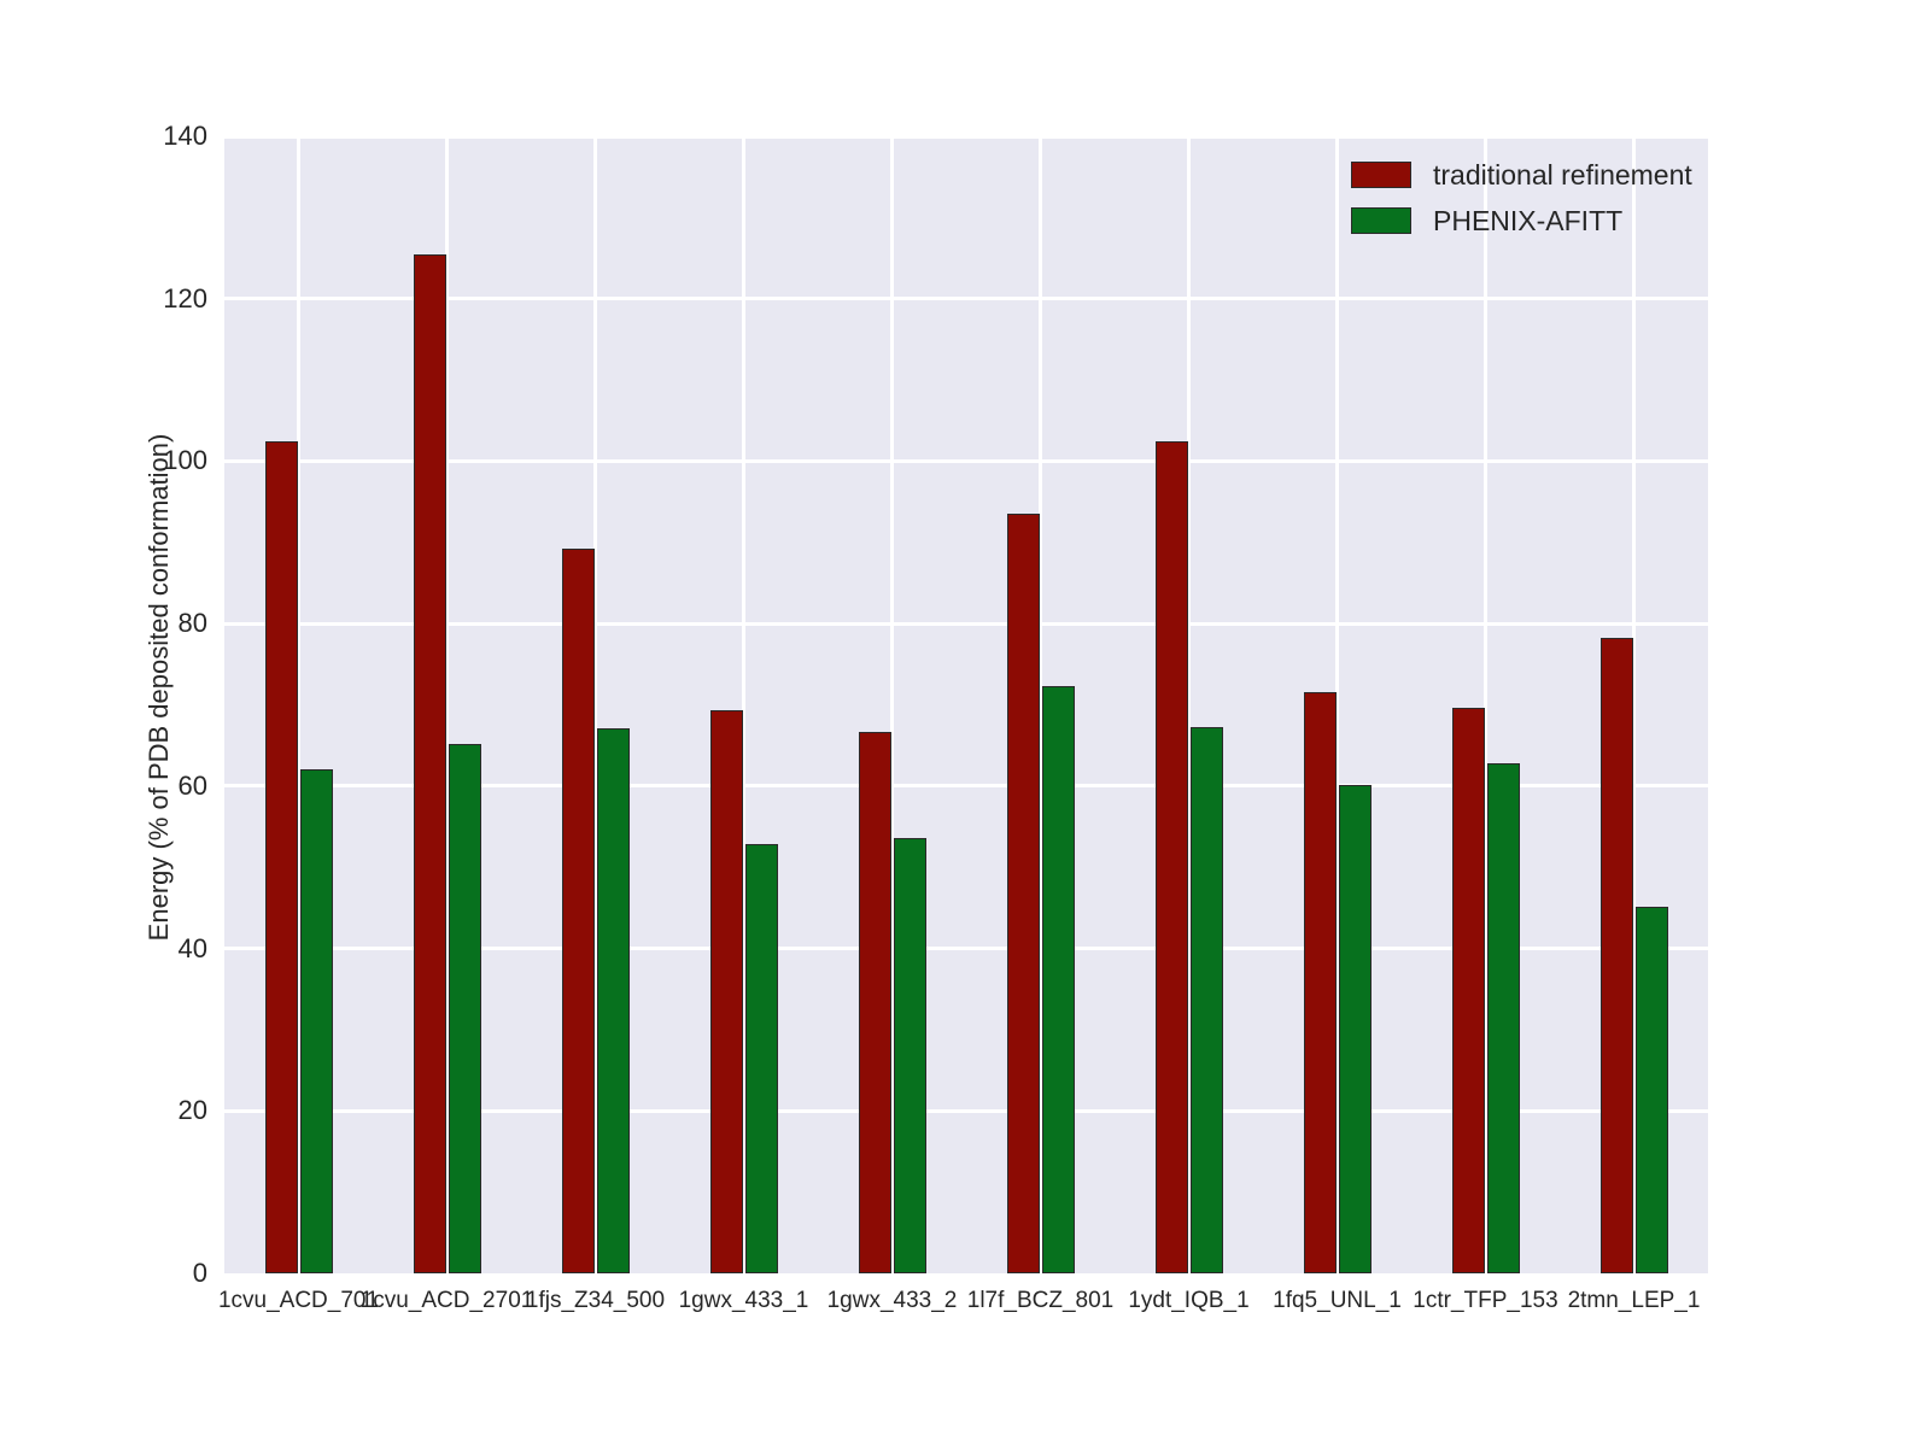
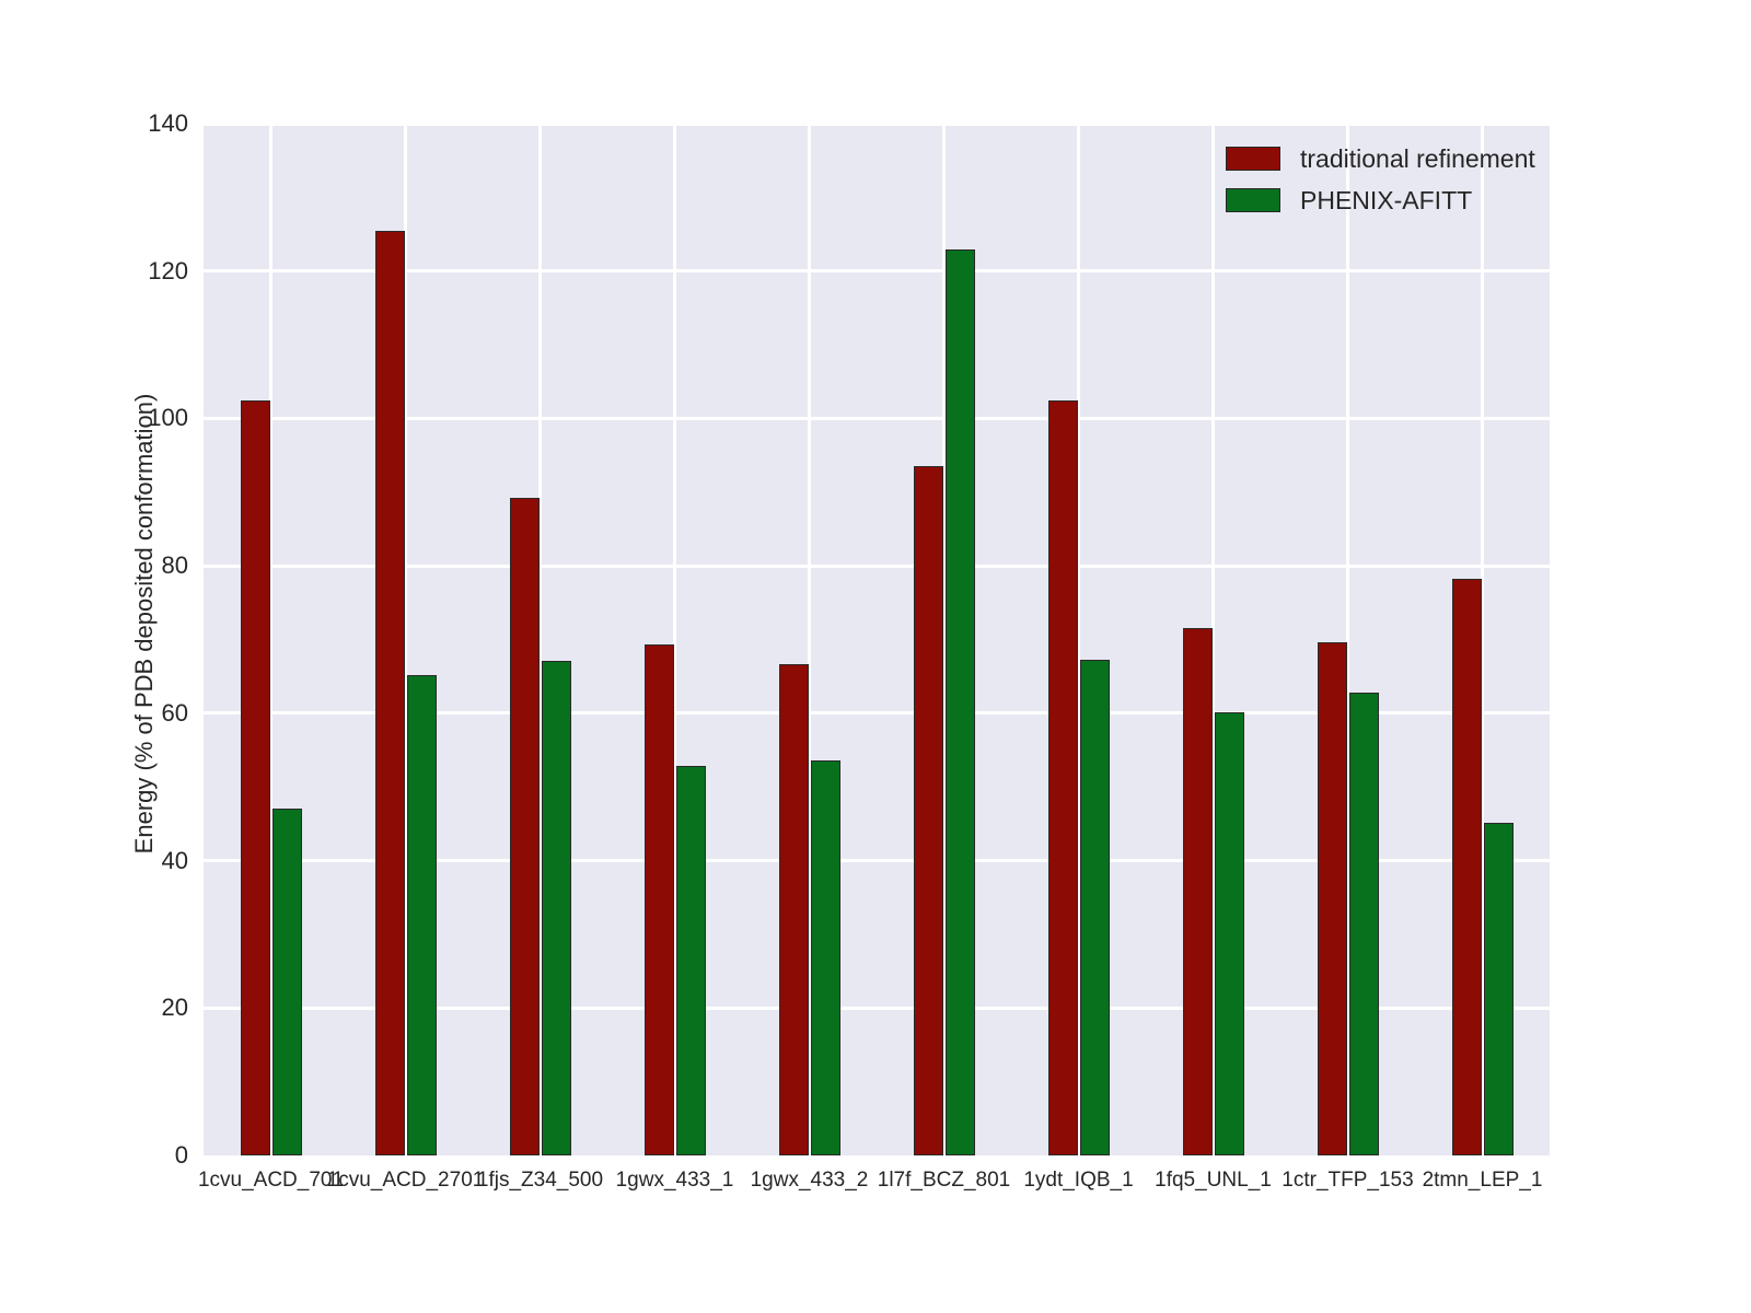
PHENIX-AFITT/1cvu_ACD_701: 62 -> 47
PHENIX-AFITT/1l7f_BCZ_801: 72 -> 123
